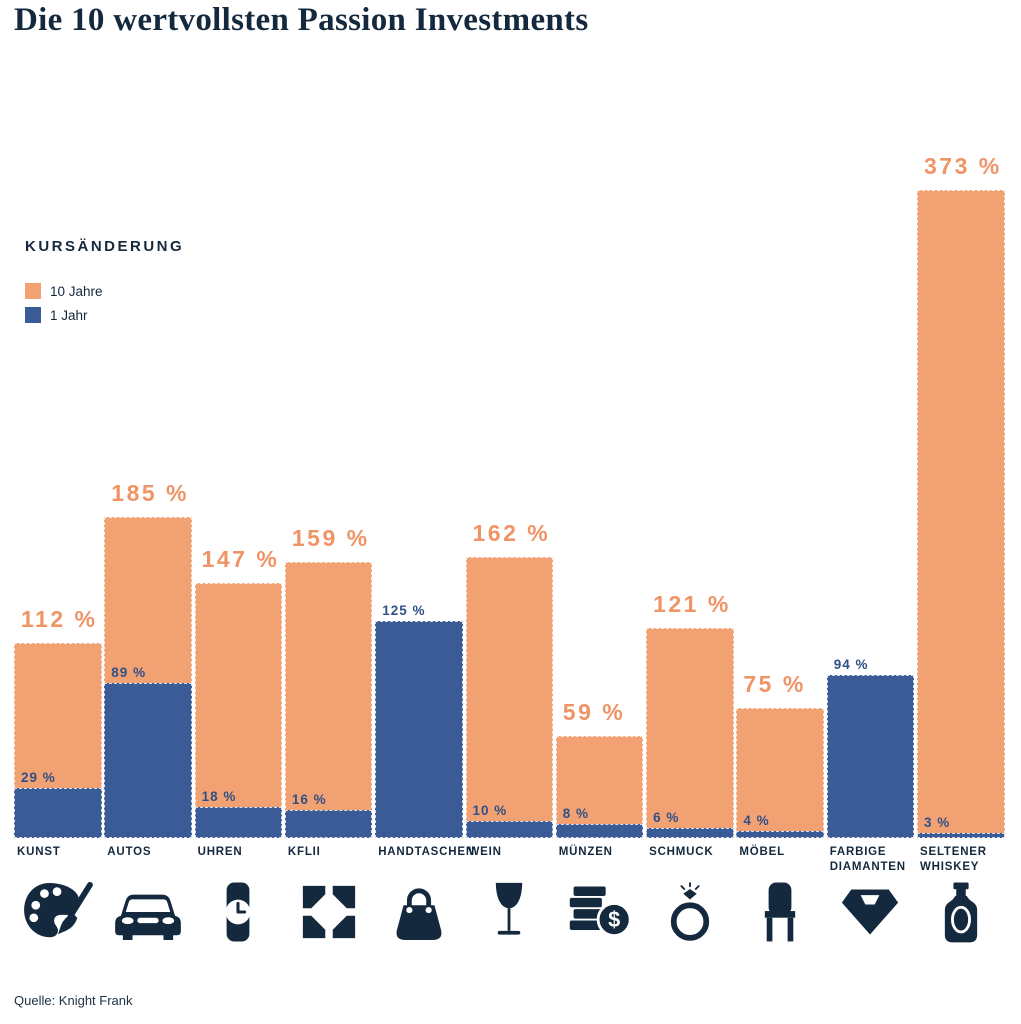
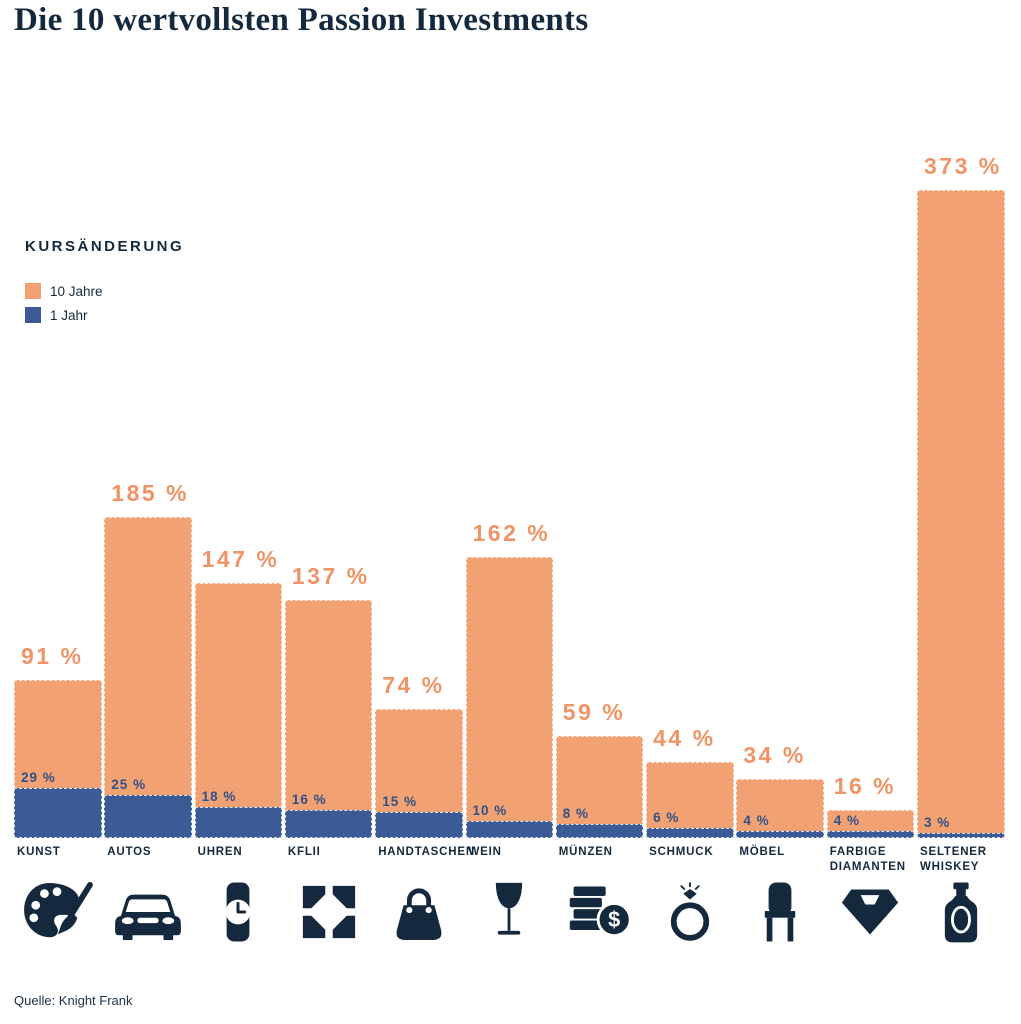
10 Jahre/KUNST: 112 -> 91
1 Jahr/AUTOS: 89 -> 25
10 Jahre/KFLII: 159 -> 137
1 Jahr/HANDTASCHEN: 125 -> 15
10 Jahre/SCHMUCK: 121 -> 44
10 Jahre/MÖBEL: 75 -> 34
1 Jahr/FARBIGE DIAMANTEN: 94 -> 4
